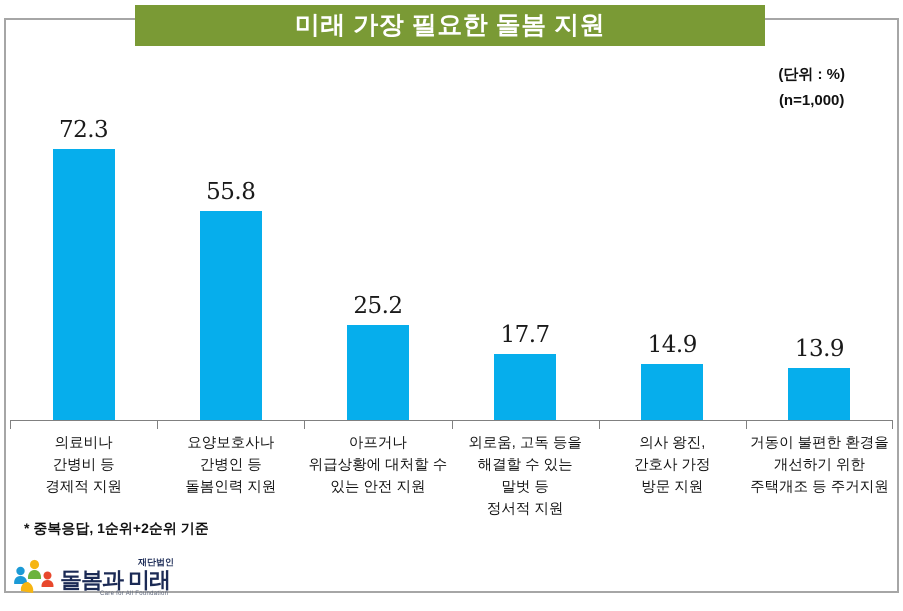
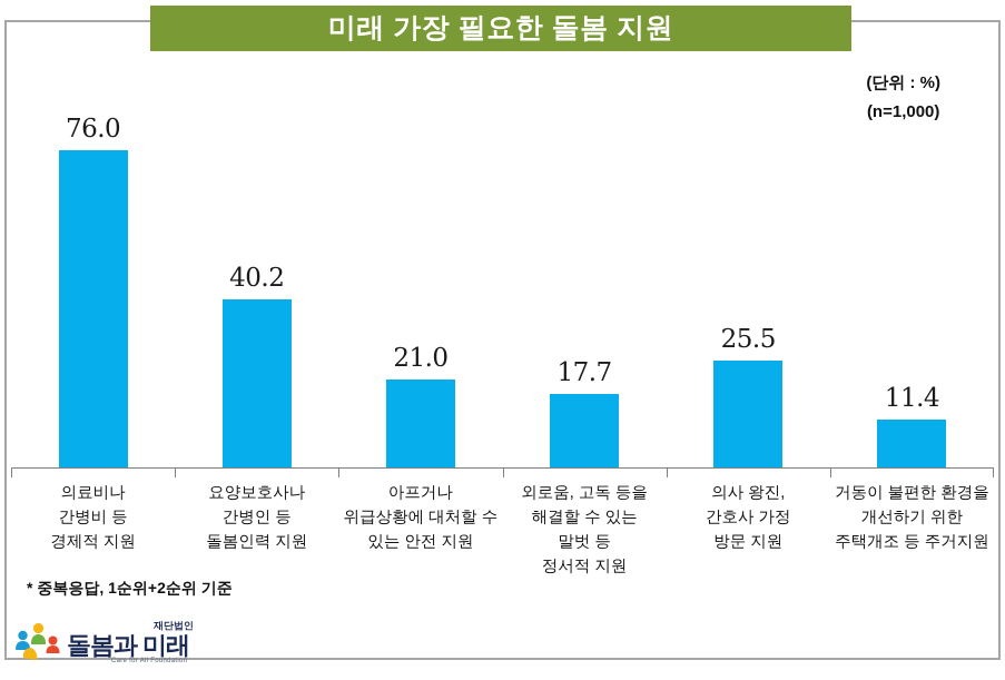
의료비나 간병비 등 경제적 지원: 72.3 -> 76.0
요양보호사나 간병인 등 돌봄인력 지원: 55.8 -> 40.2
아프거나 위급상황에 대처할 수 있는 안전 지원: 25.2 -> 21.0
의사 왕진, 간호사 가정 방문 지원: 14.9 -> 25.5
거동이 불편한 환경을 개선하기 위한 주택개조 등 주거지원: 13.9 -> 11.4
